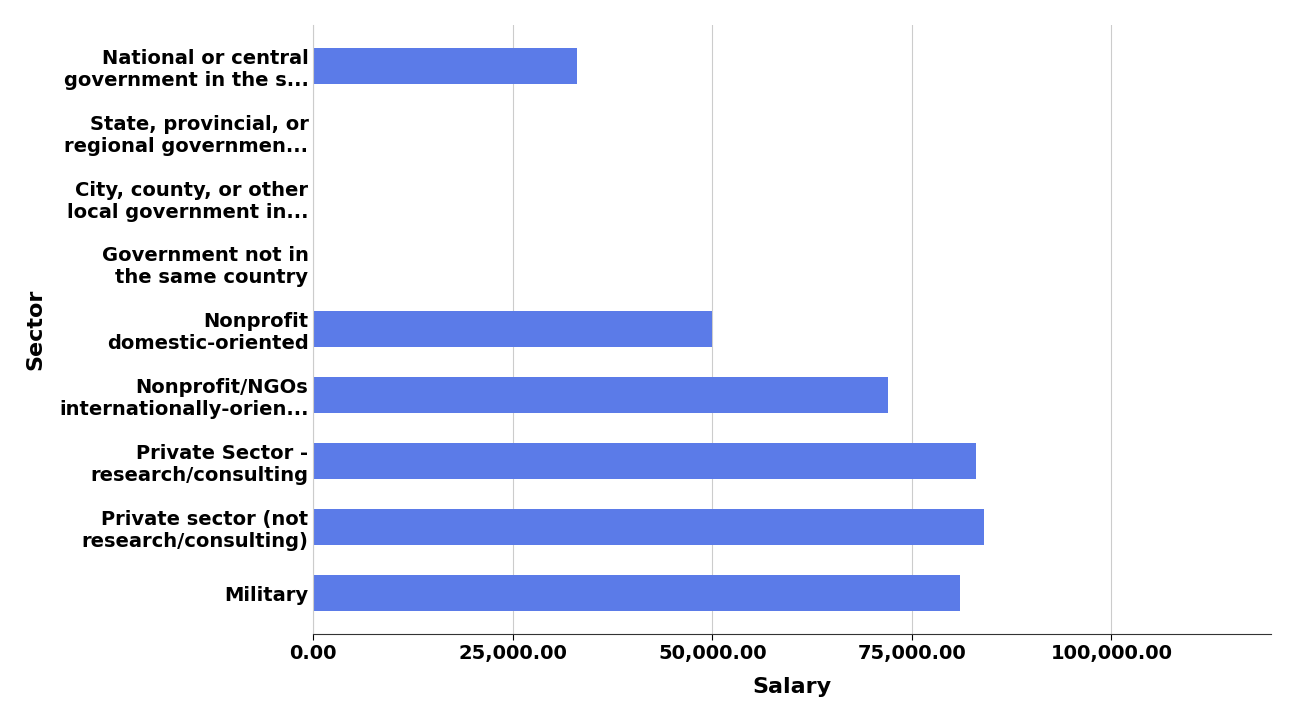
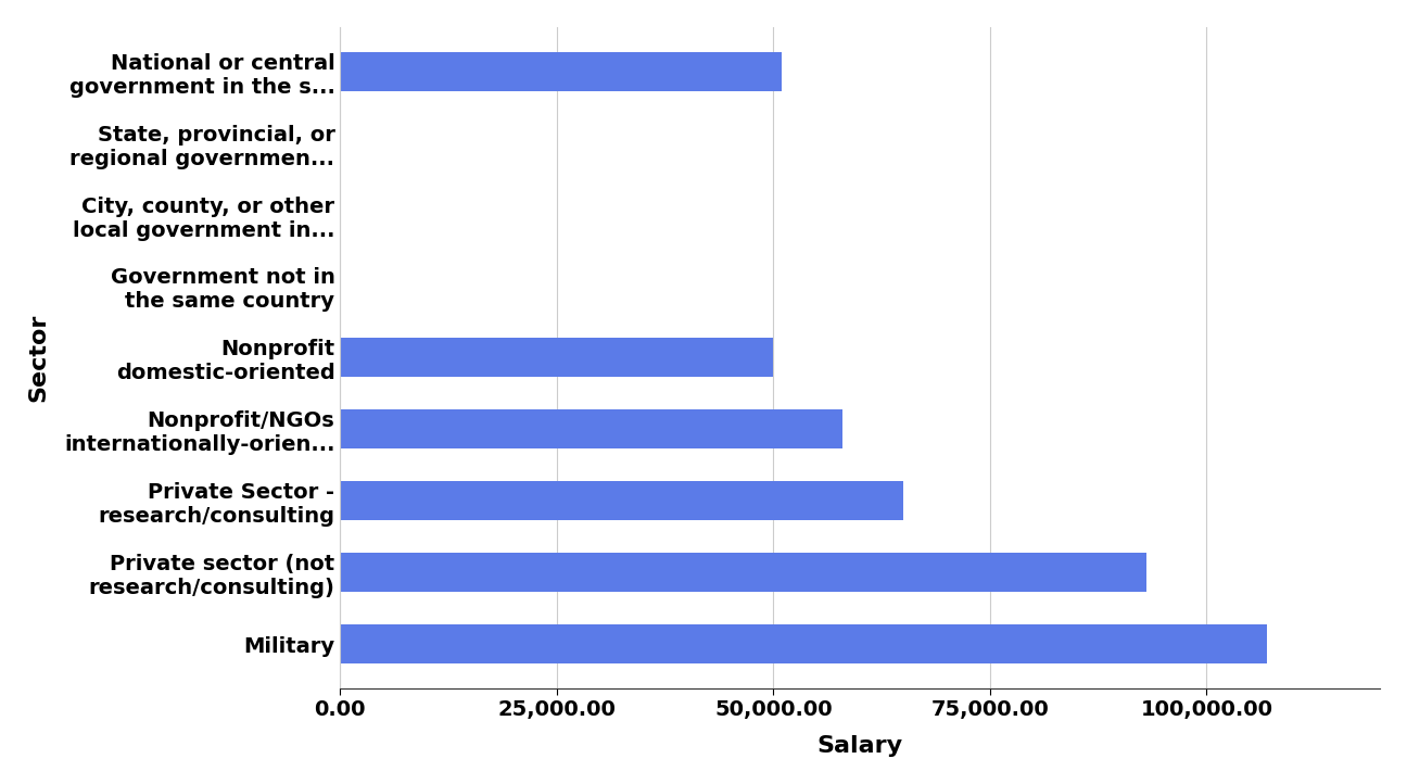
National or central government in the s...: 33,000 -> 51,000
Nonprofit/NGOs internationally-orien...: 72,000 -> 58,000
Private Sector - research/consulting: 83,000 -> 65,000
Private sector (not research/consulting): 84,000 -> 93,000
Military: 81,000 -> 107,000
